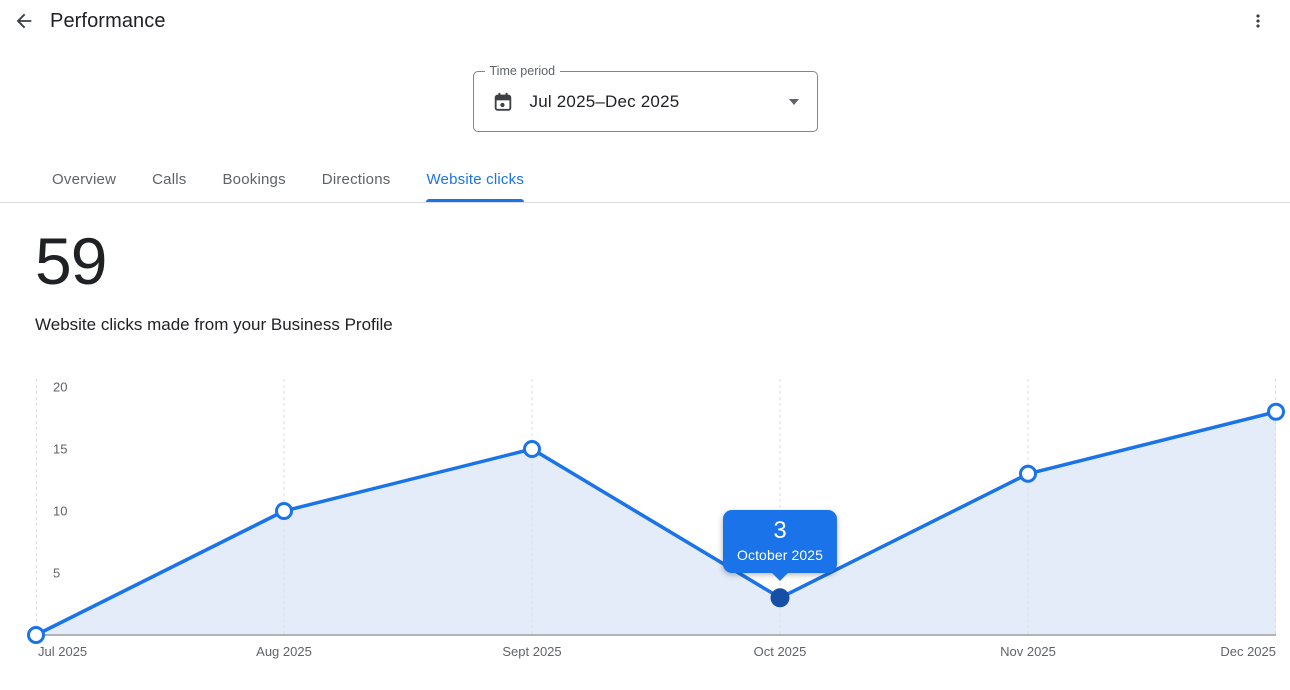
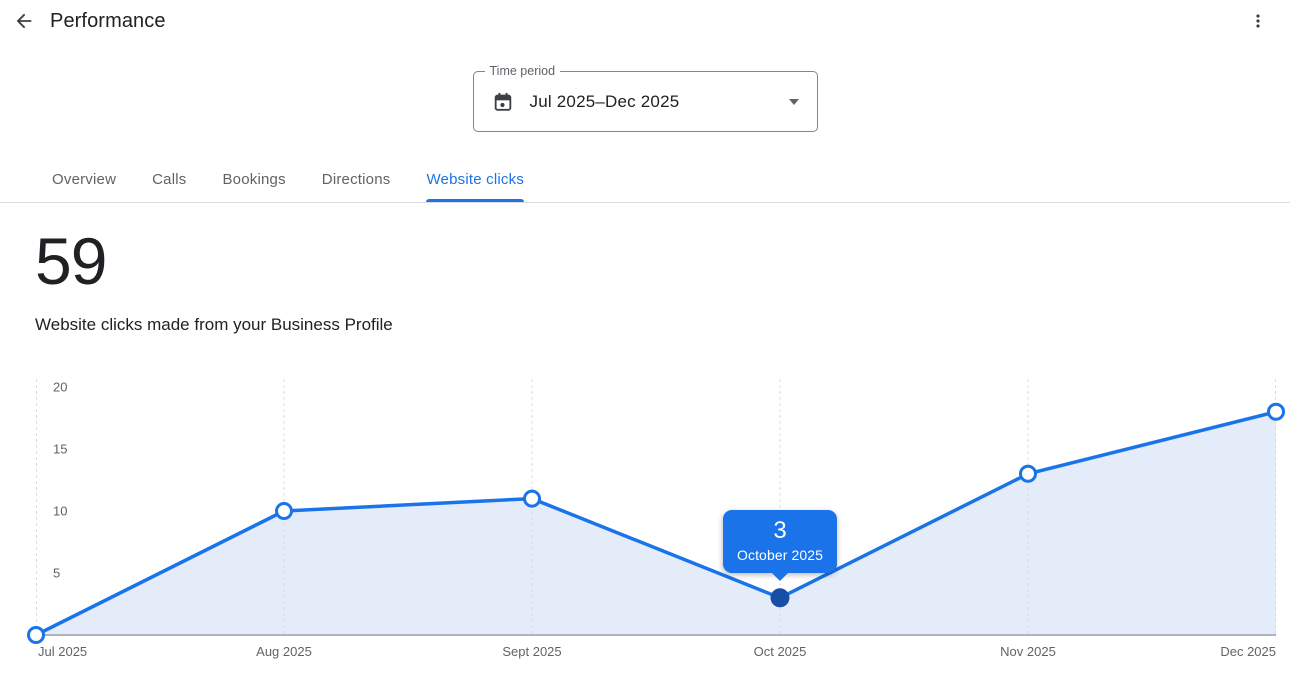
Sept 2025: 15 -> 11
